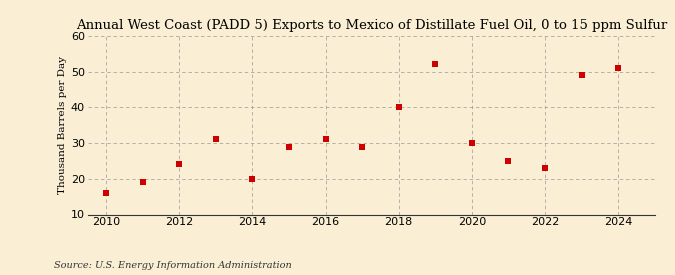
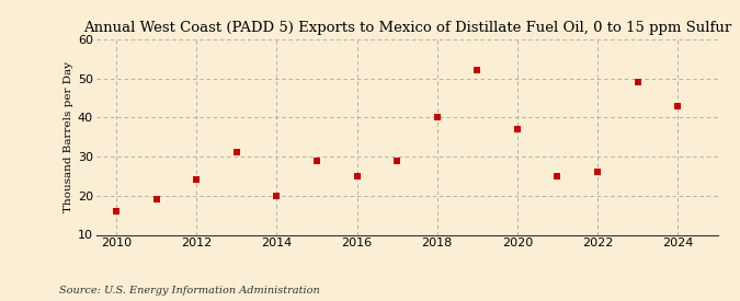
2016: 31 -> 25
2020: 30 -> 37
2022: 23 -> 26
2024: 51 -> 43
